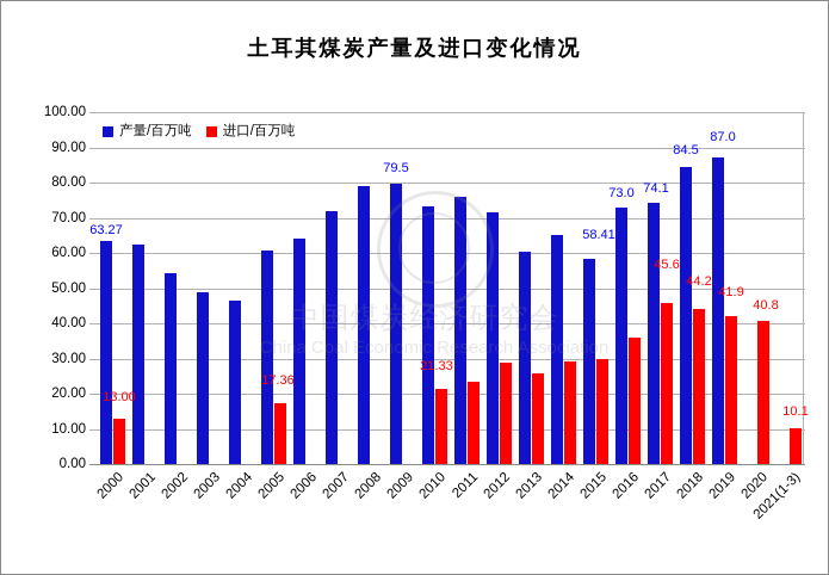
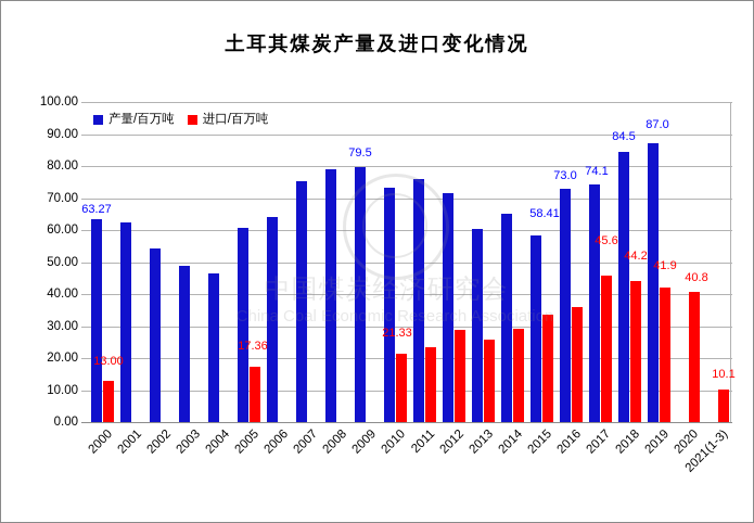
产量/百万吨/2007: 72 -> 75
进口/百万吨/2015: 30 -> 34
